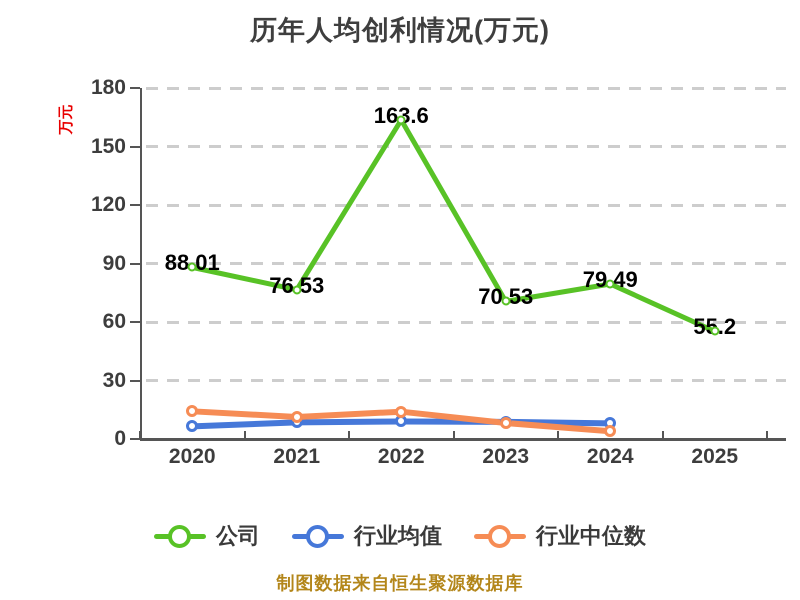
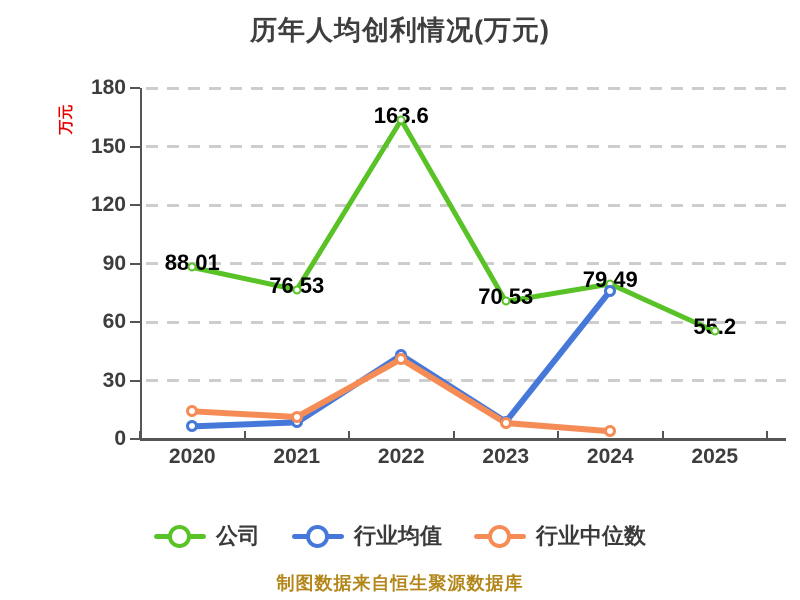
行业均值/2022: 9 -> 43
行业中位数/2022: 14 -> 41
行业均值/2024: 8 -> 76
